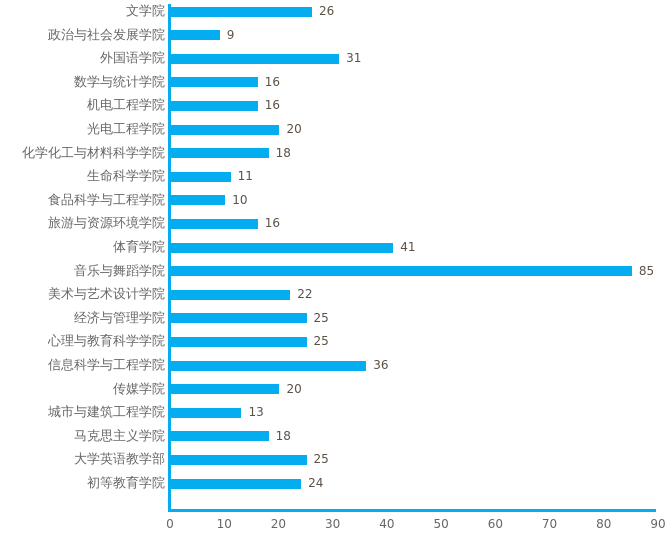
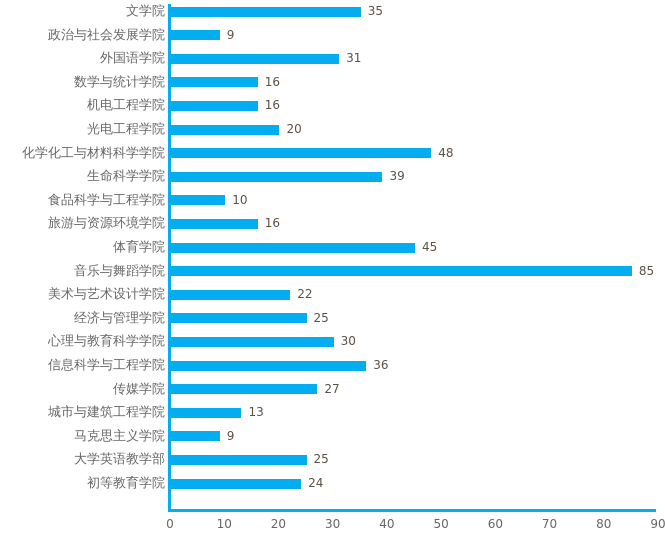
文学院: 26 -> 35
化学化工与材料科学学院: 18 -> 48
生命科学学院: 11 -> 39
体育学院: 41 -> 45
心理与教育科学学院: 25 -> 30
传媒学院: 20 -> 27
马克思主义学院: 18 -> 9
